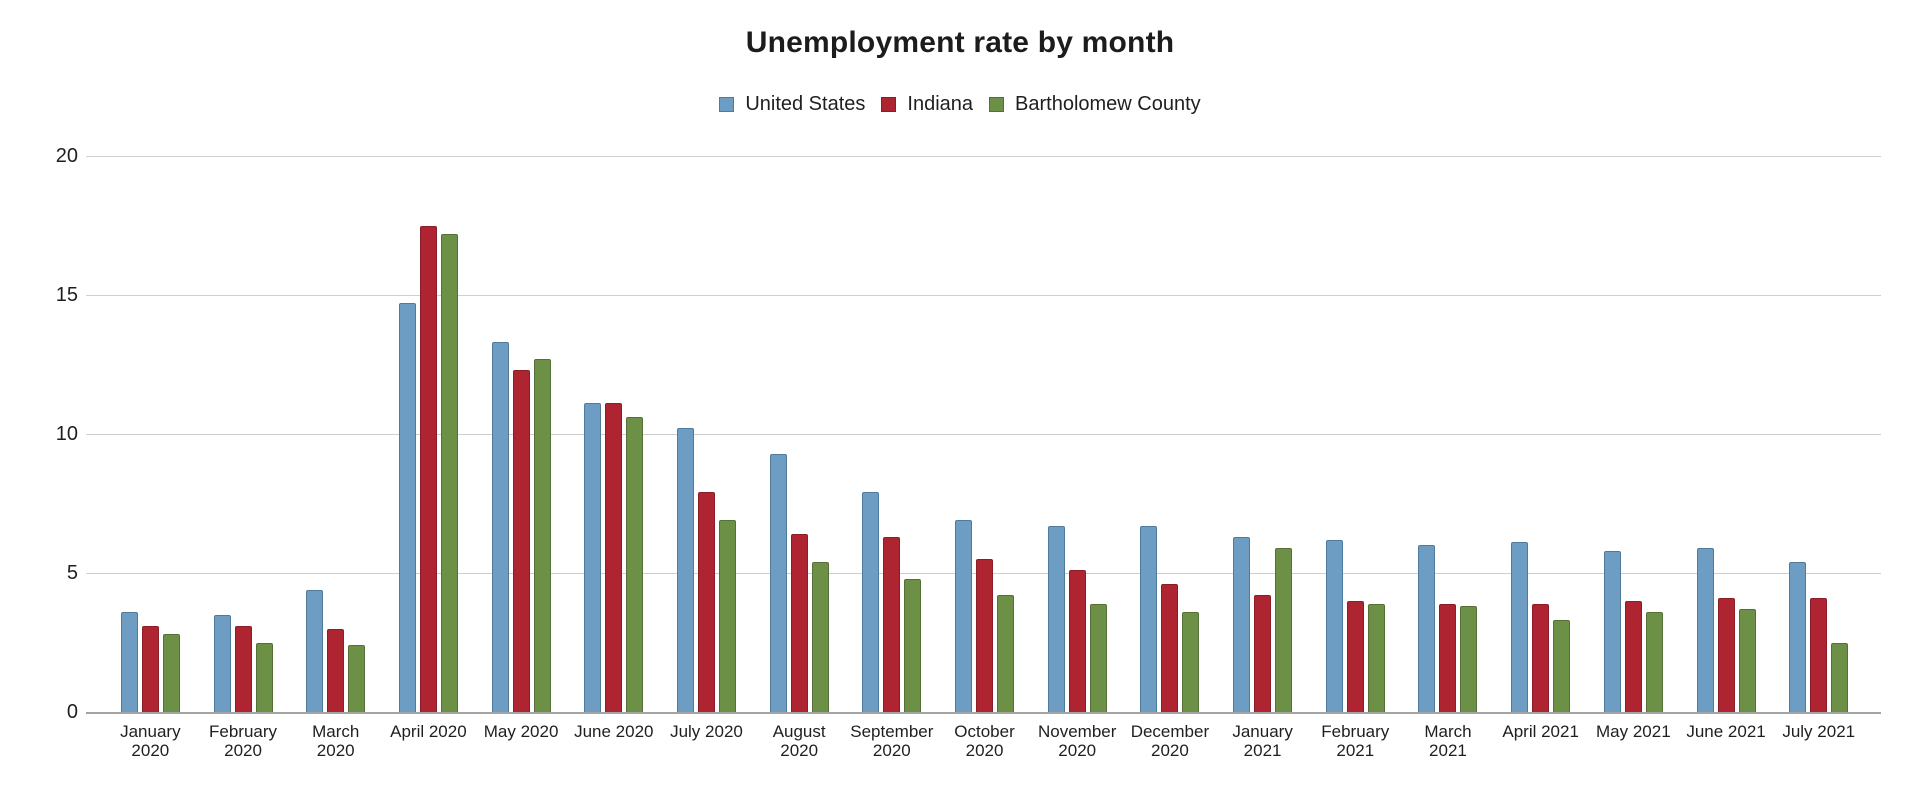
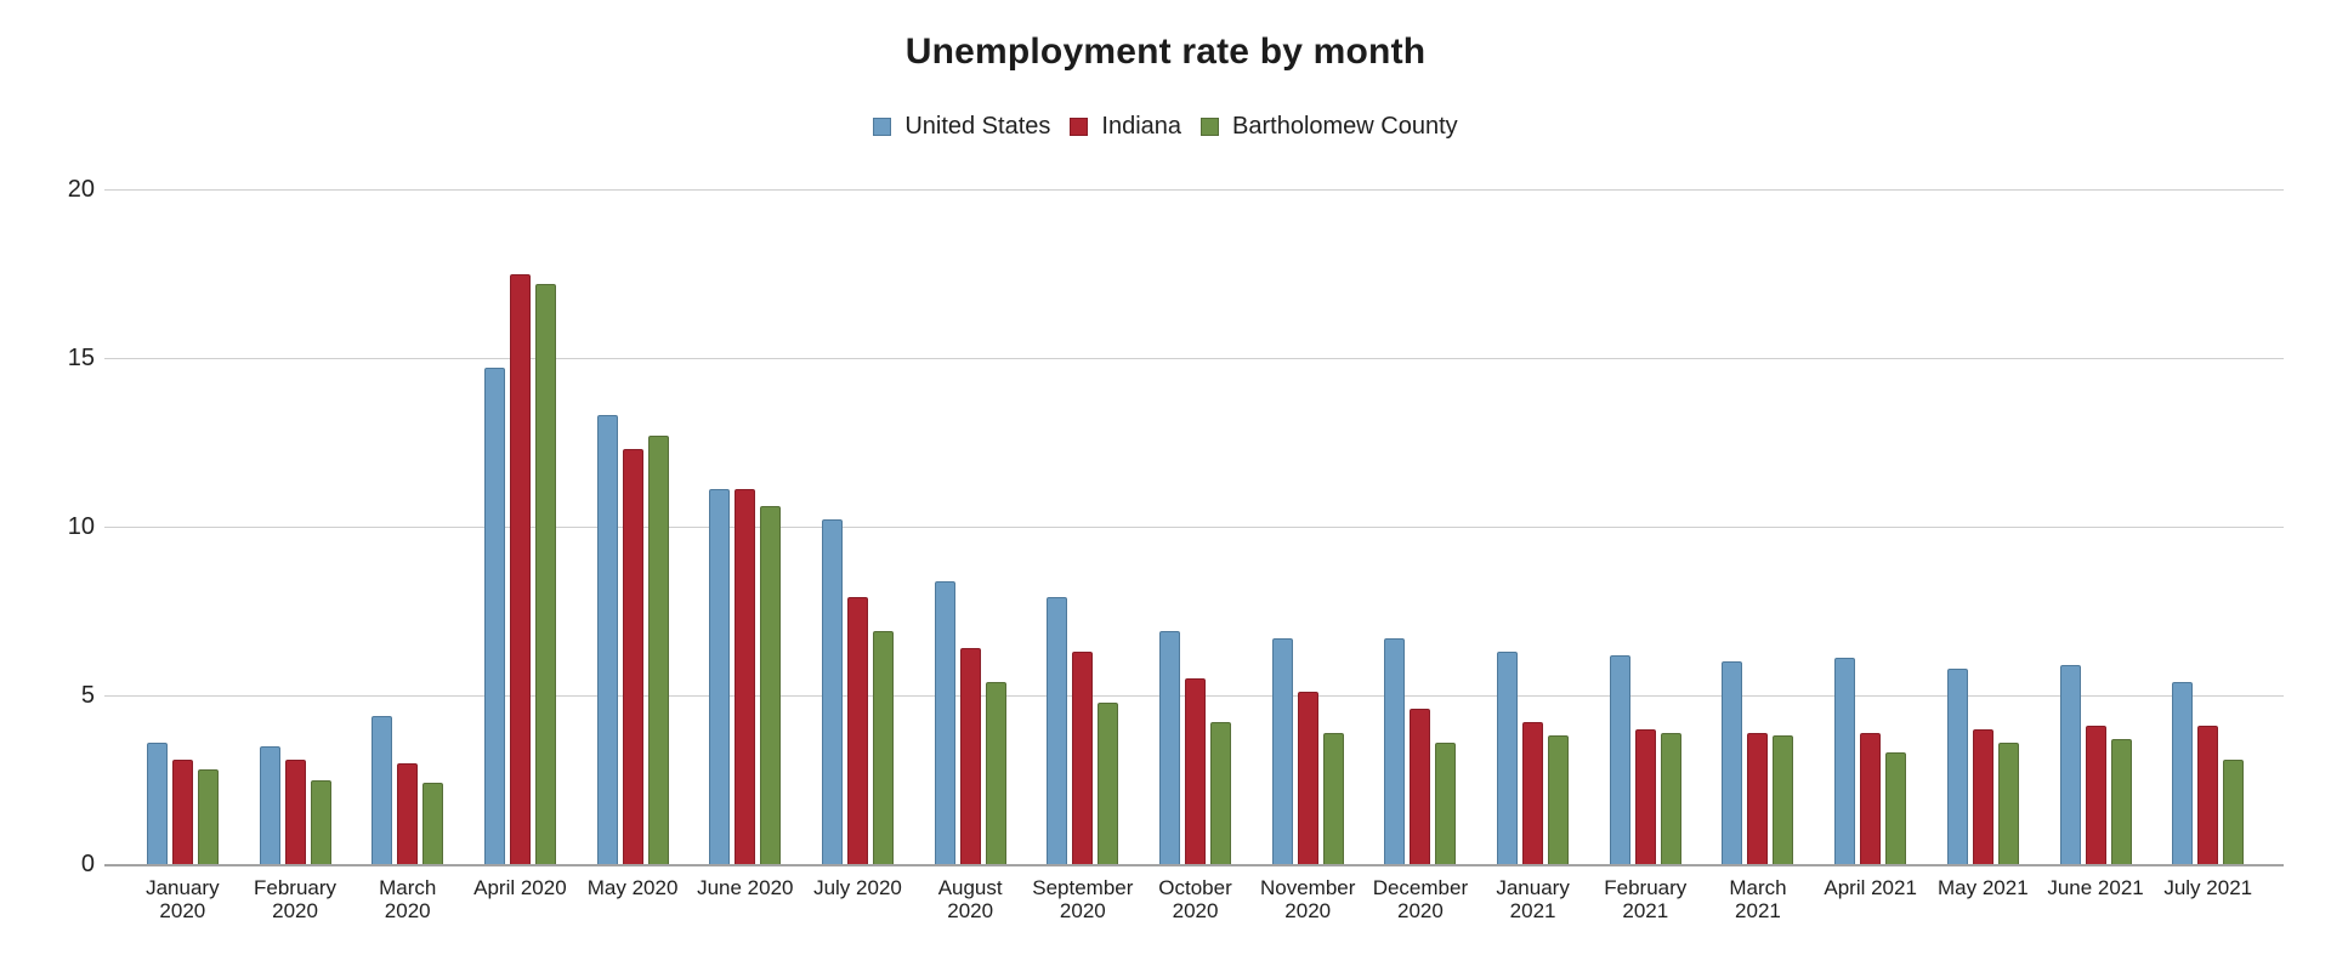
United States/August 2020: 9.3 -> 8.4
Bartholomew County/January 2021: 5.9 -> 3.8
Bartholomew County/July 2021: 2.5 -> 3.1
